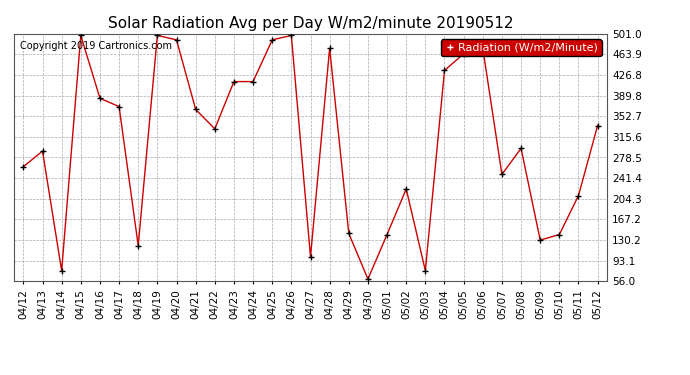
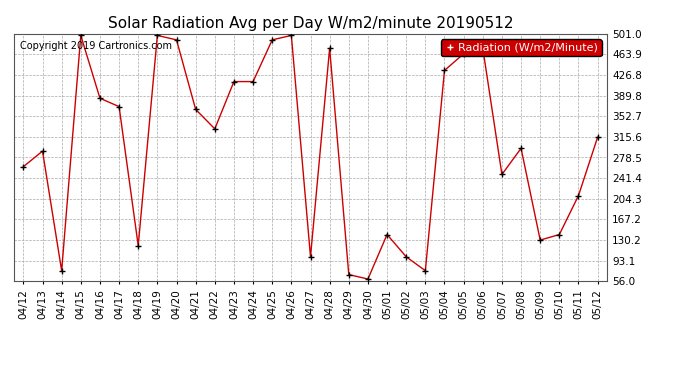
04/29: 142 -> 68
05/02: 222 -> 100
05/12: 336 -> 315
